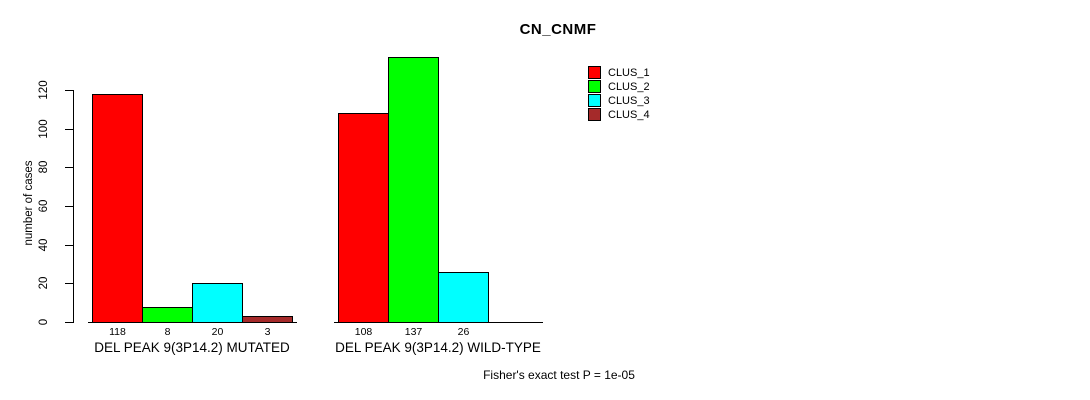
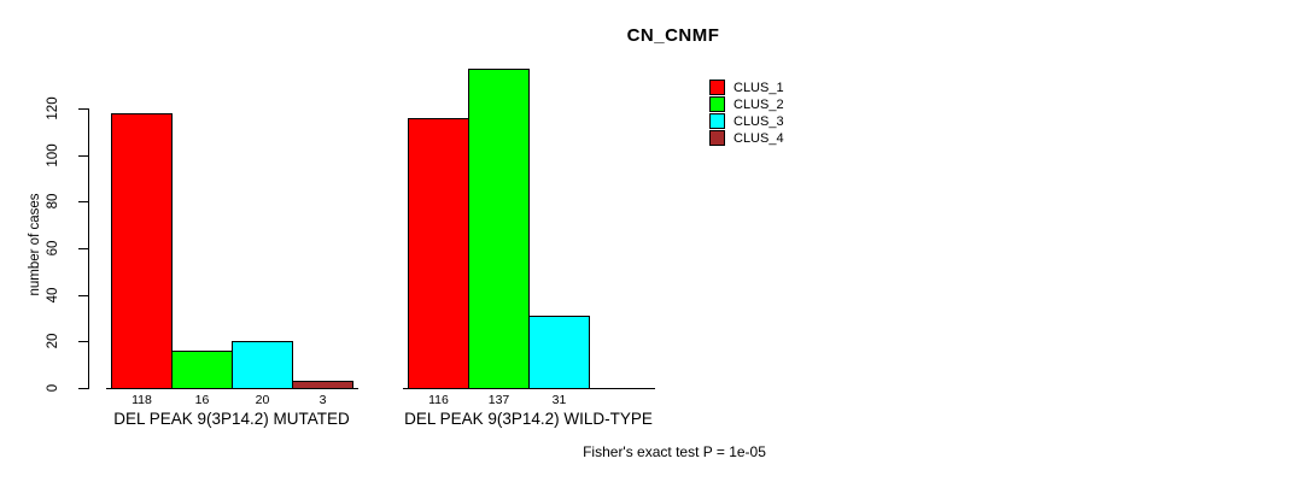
CLUS_2/DEL PEAK 9(3P14.2) MUTATED: 8 -> 16
CLUS_1/DEL PEAK 9(3P14.2) WILD-TYPE: 108 -> 116
CLUS_3/DEL PEAK 9(3P14.2) WILD-TYPE: 26 -> 31
